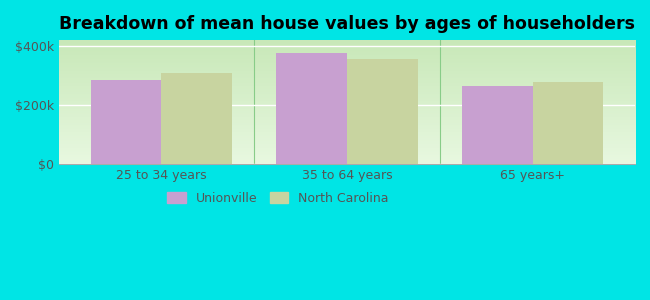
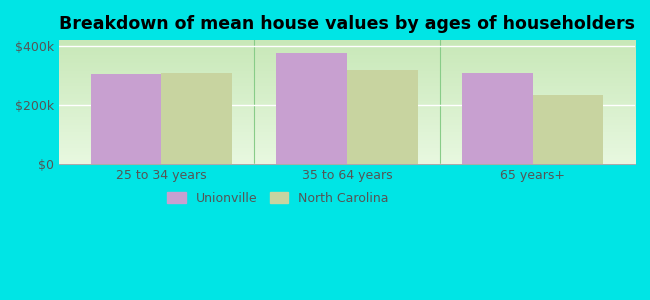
Unionville/25 to 34 years: $285k -> $305k
North Carolina/35 to 64 years: $355k -> $320k
Unionville/65 years+: $265k -> $310k
North Carolina/65 years+: $278k -> $235k
